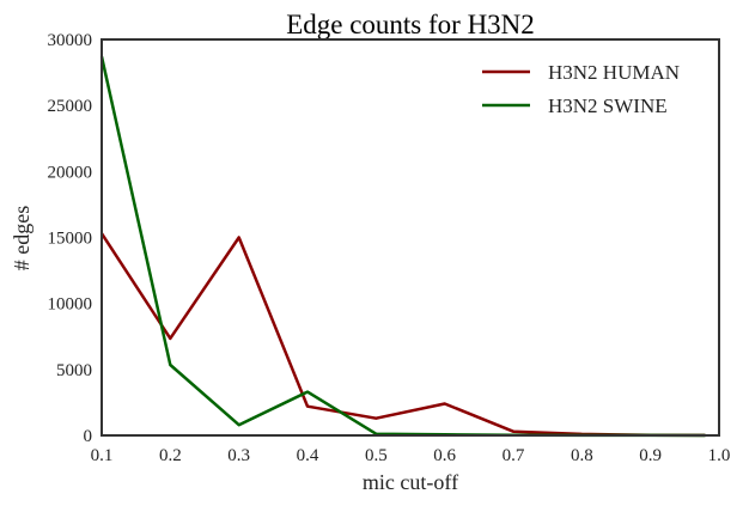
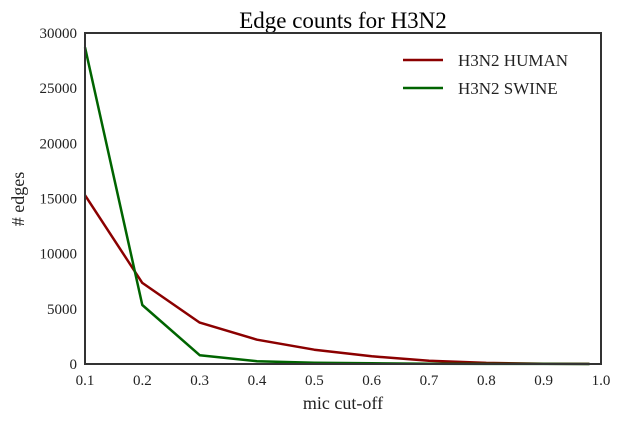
H3N2 HUMAN/0.3: 15000 -> 3800
H3N2 SWINE/0.4: 3300 -> 200
H3N2 HUMAN/0.6: 2400 -> 700
